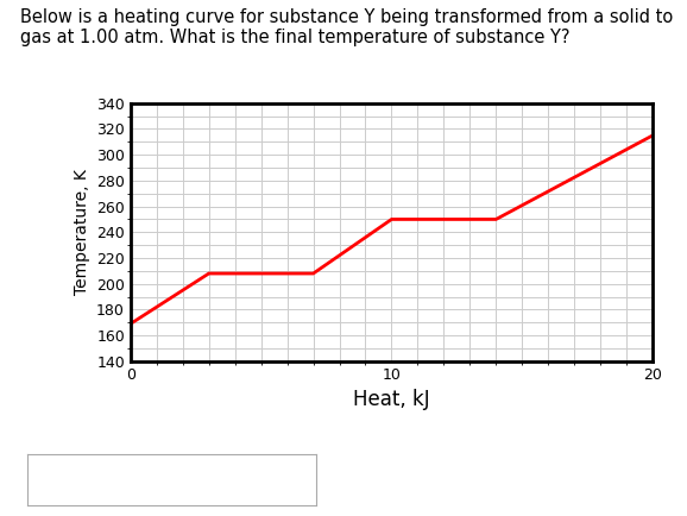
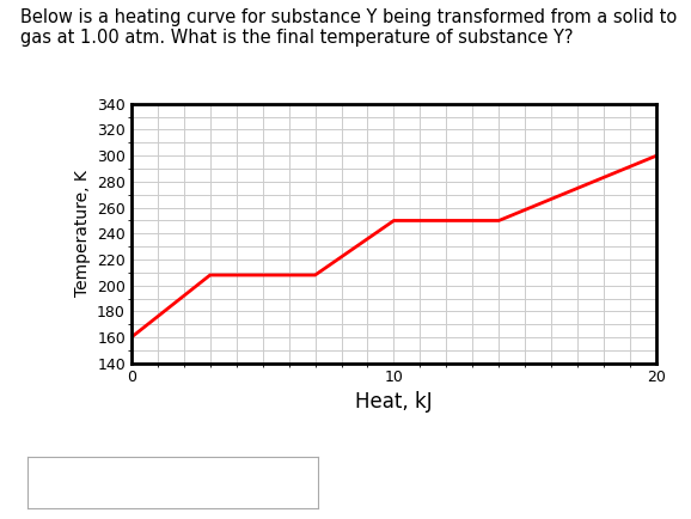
0: 169 -> 160
20: 315 -> 300
